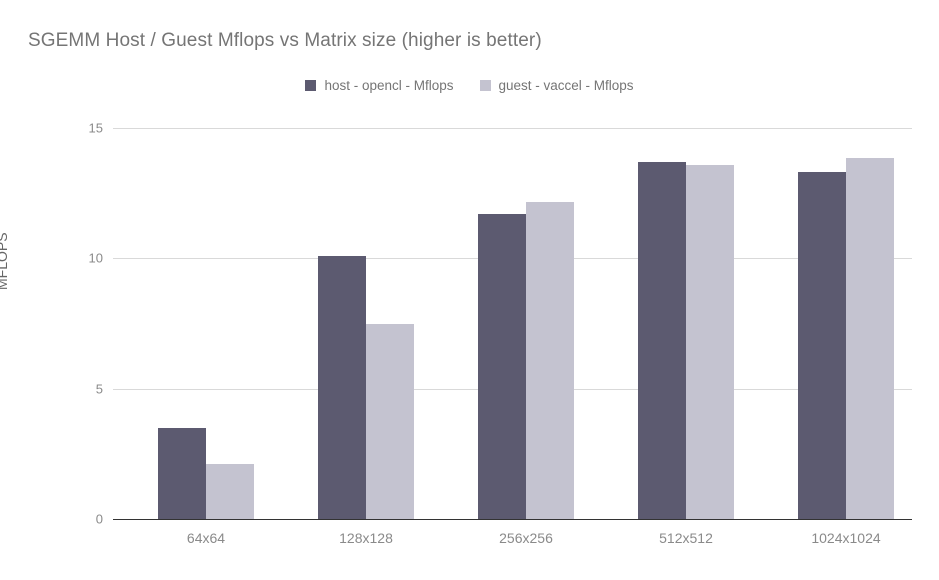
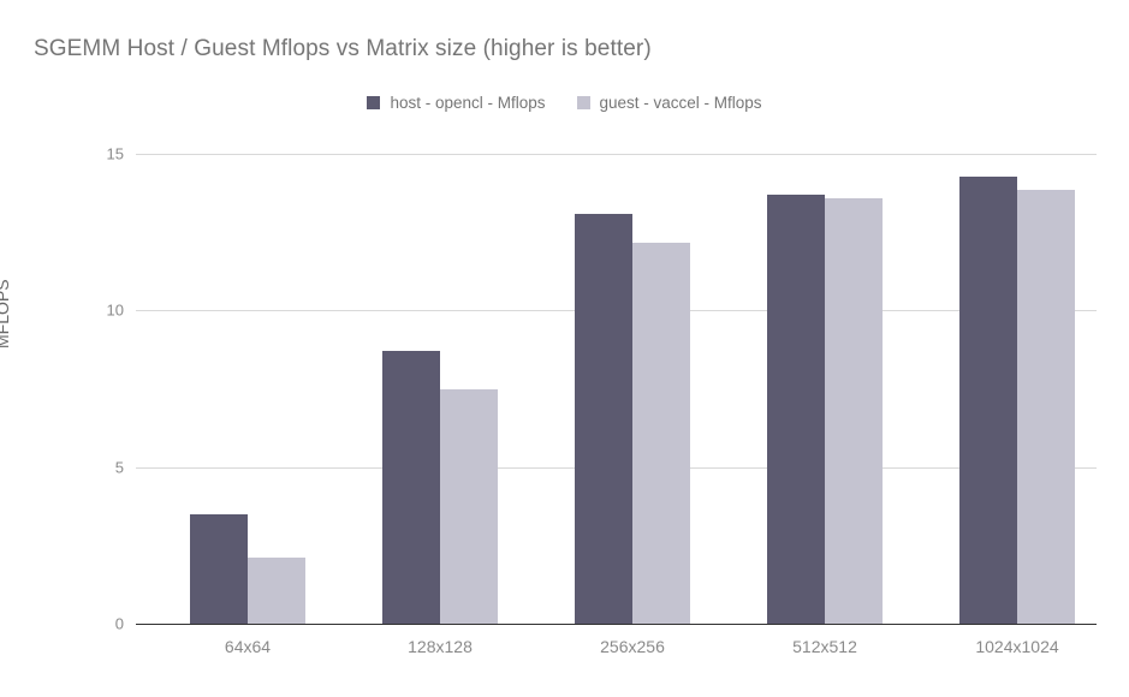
host - opencl - Mflops/128x128: 10.1 -> 8.7
host - opencl - Mflops/256x256: 11.7 -> 13.1
host - opencl - Mflops/1024x1024: 13.3 -> 14.3
